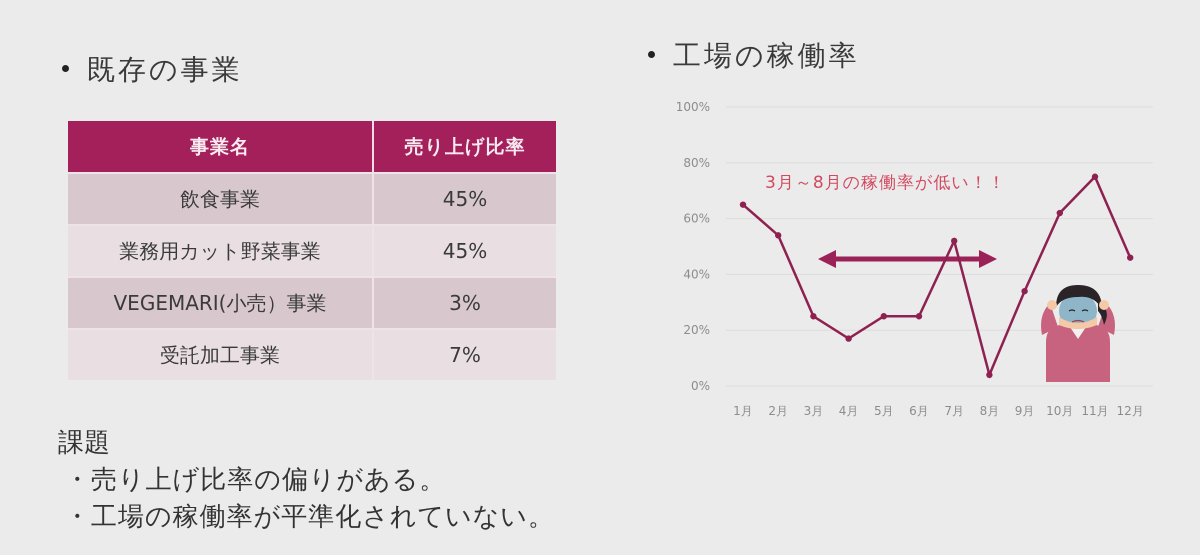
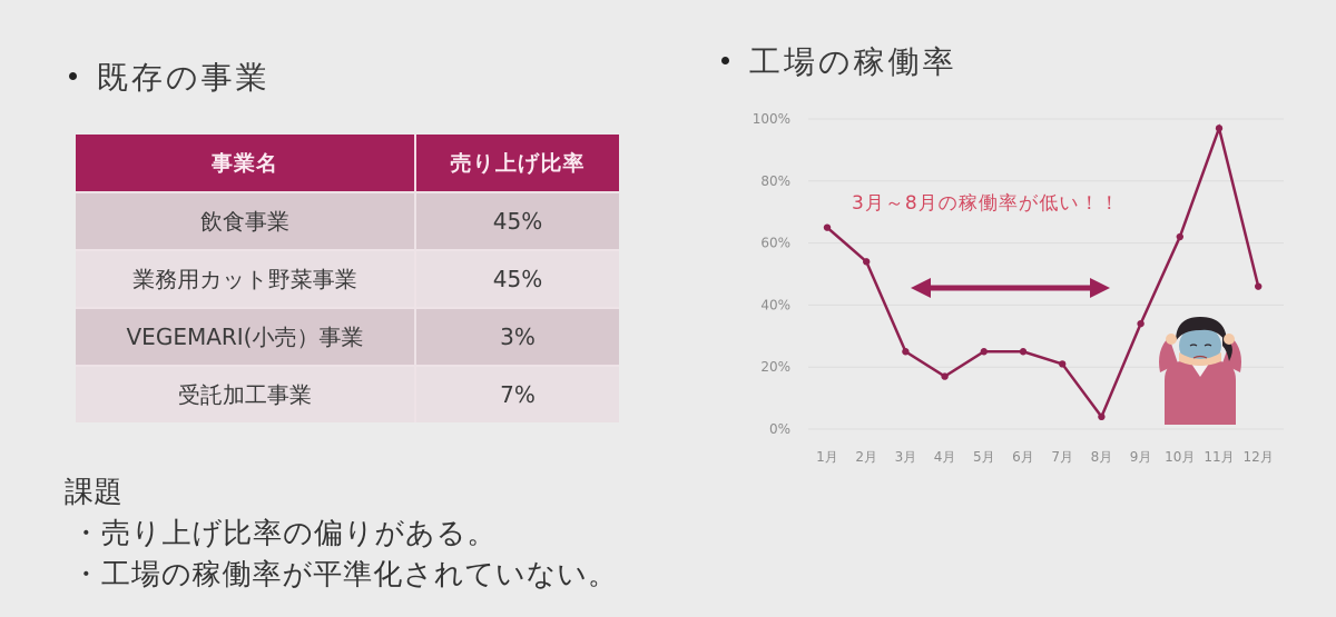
7月: 52% -> 21%
11月: 75% -> 97%
